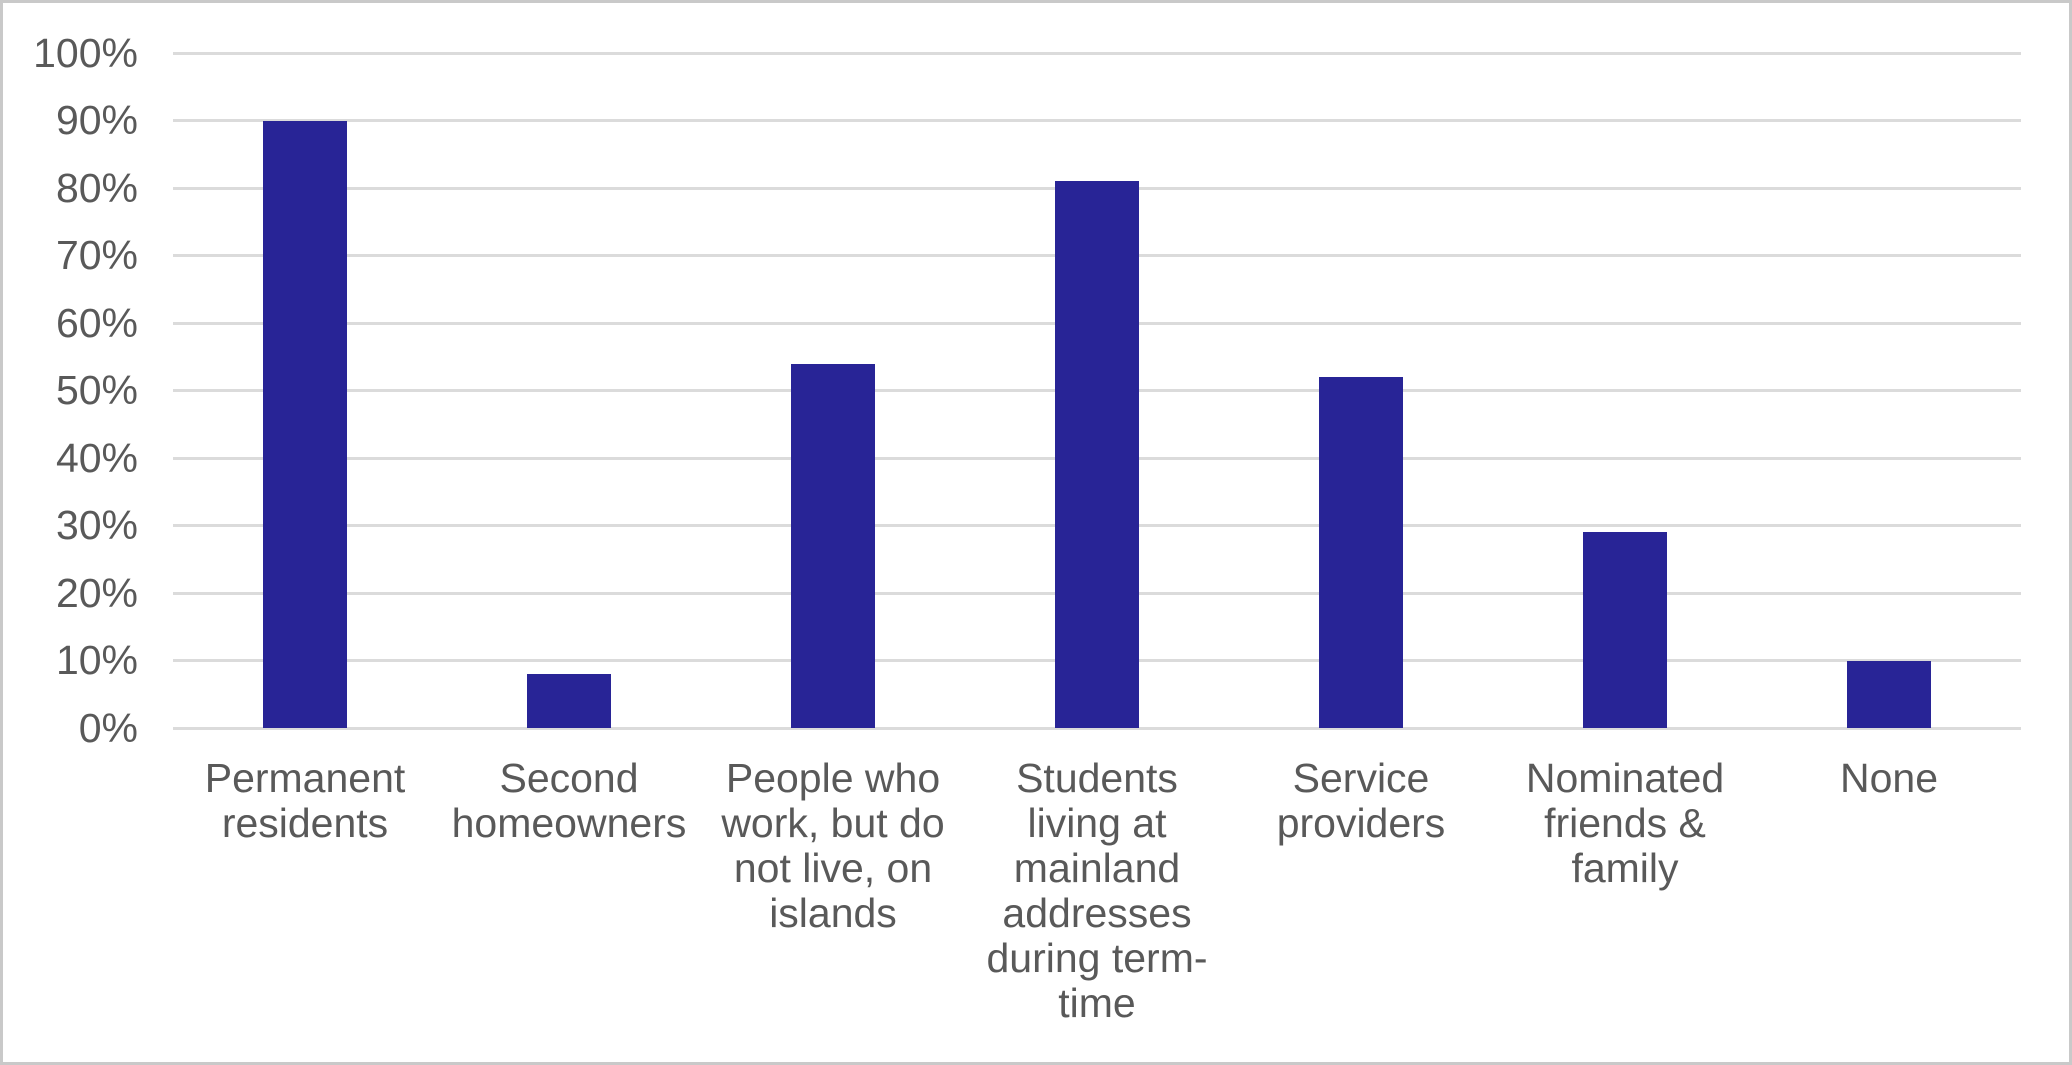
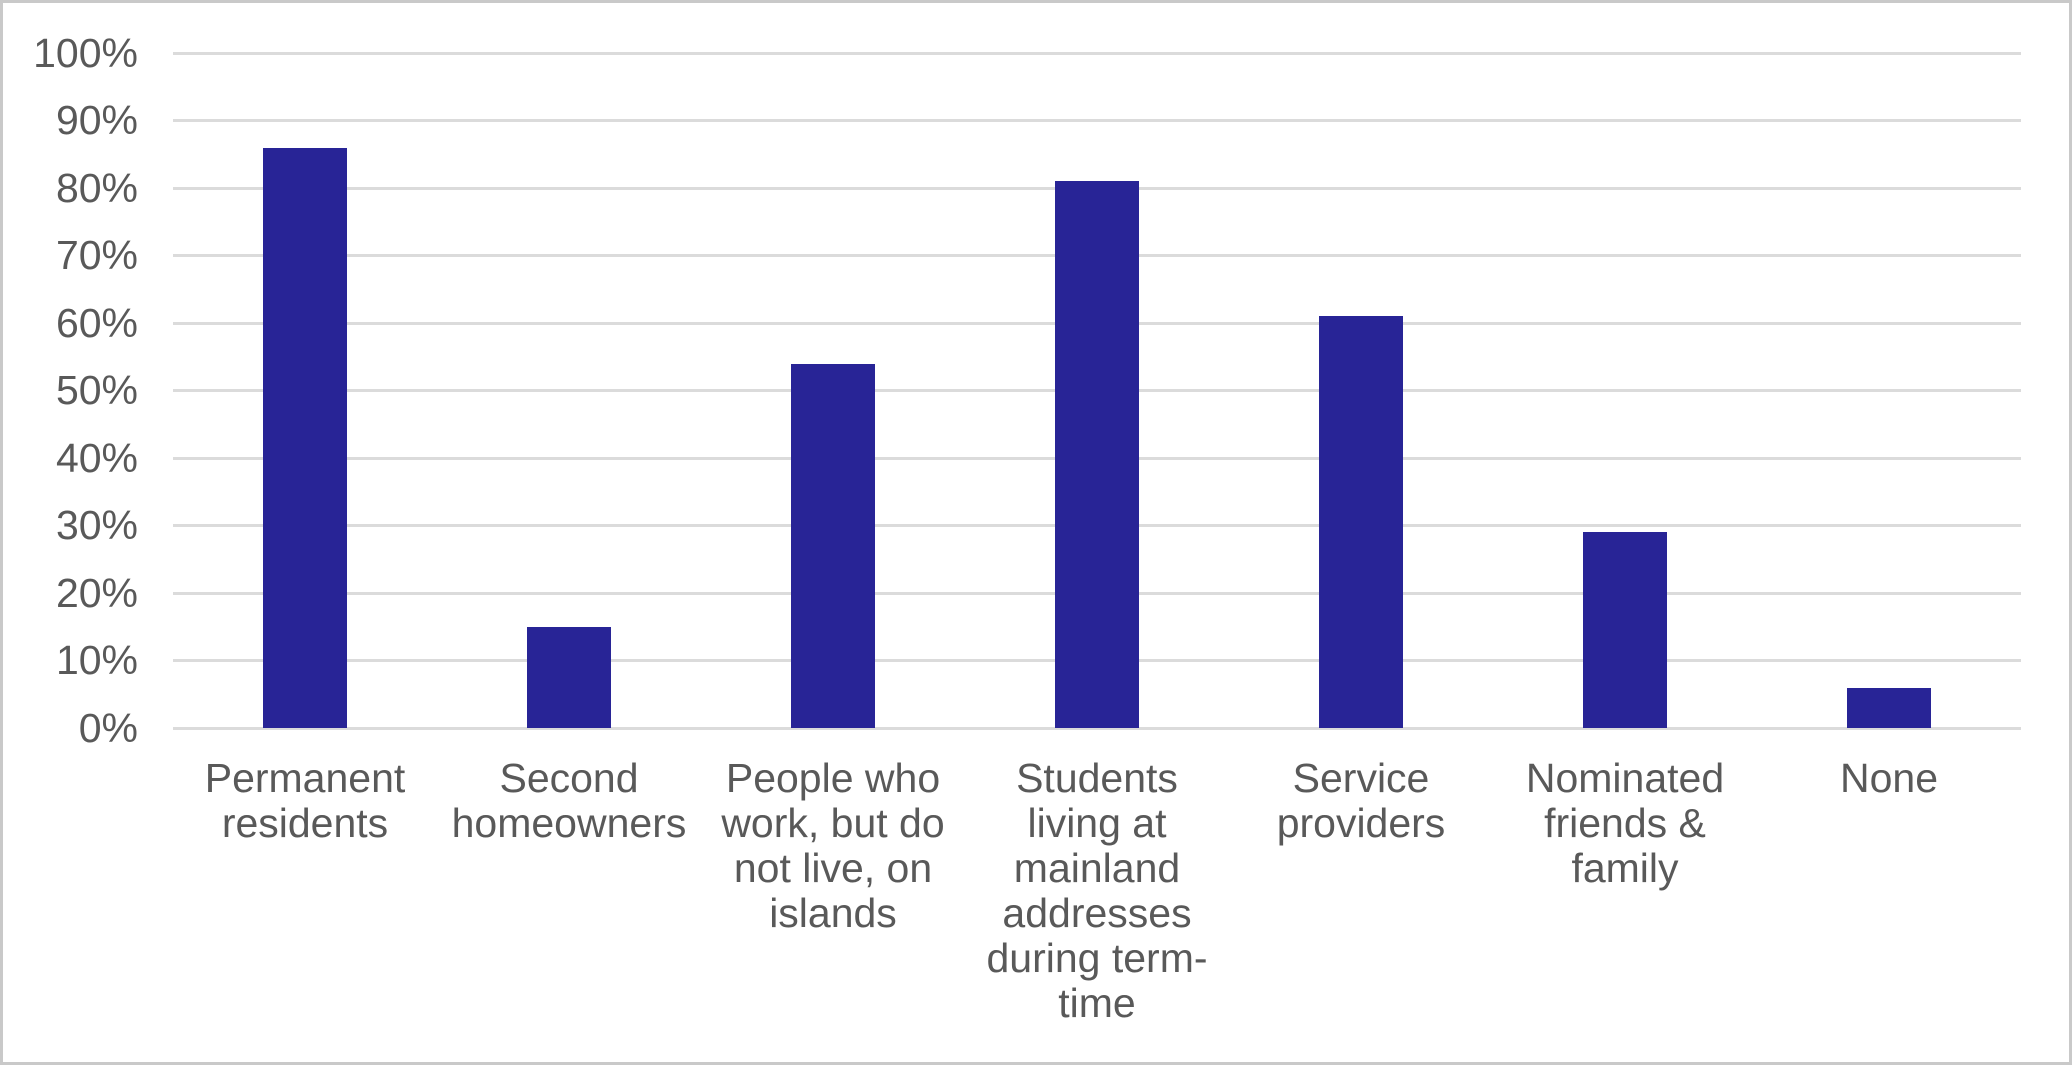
Permanent residents: 90% -> 86%
Second homeowners: 8% -> 15%
Service providers: 52% -> 61%
None: 10% -> 6%
